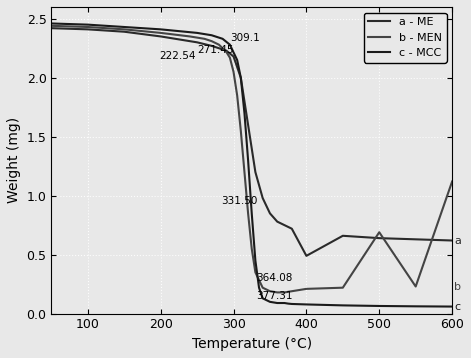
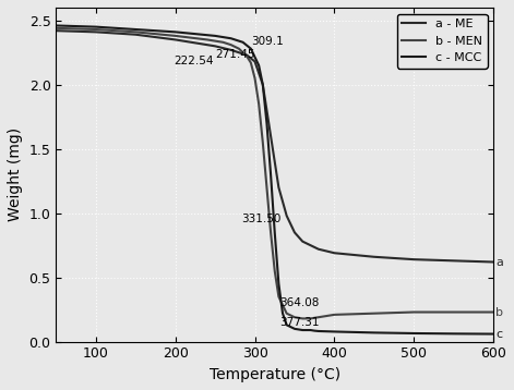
a - ME/400: 0.49 -> 0.69
b - MEN/500: 0.69 -> 0.23
b - MEN/600: 1.12 -> 0.23
